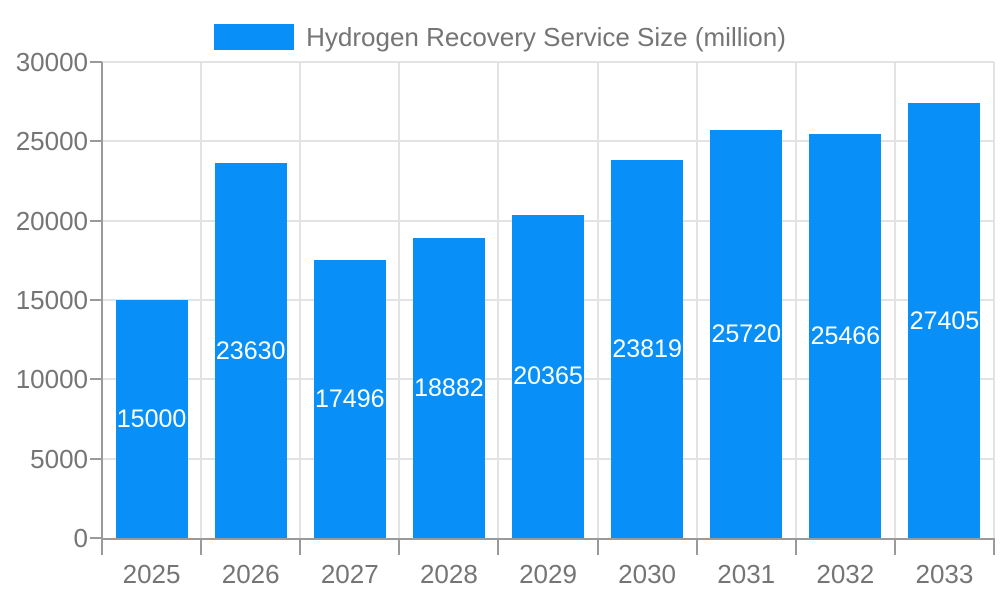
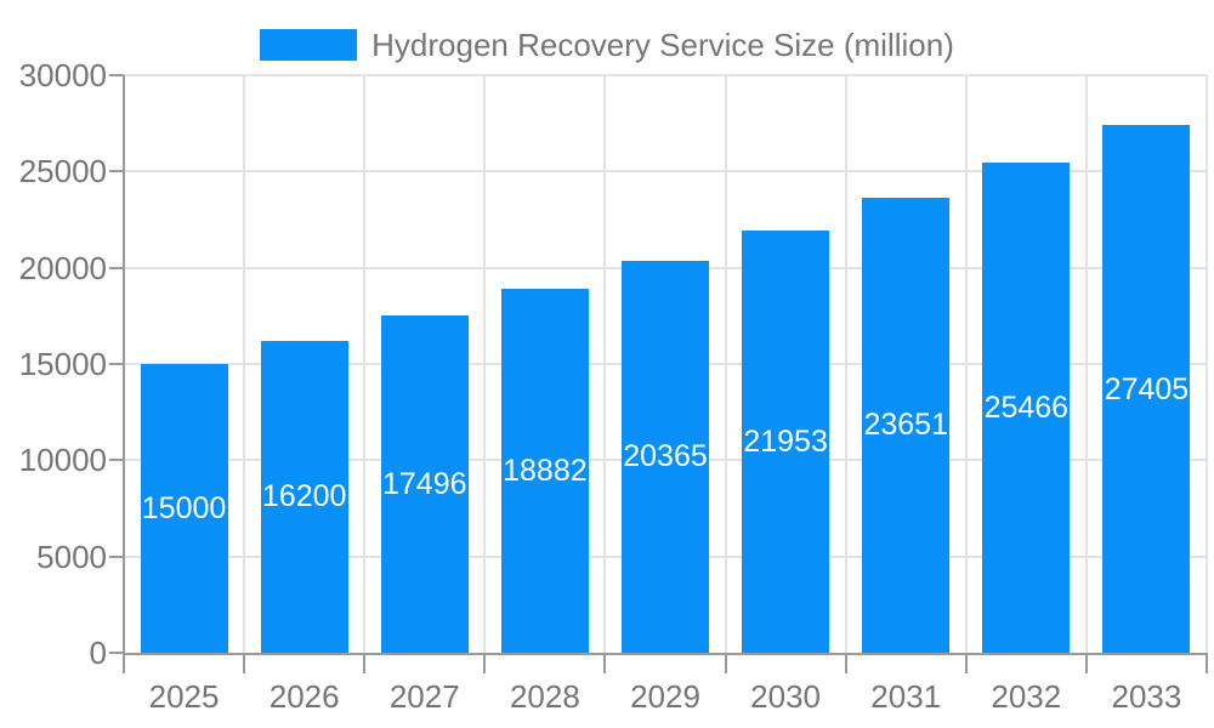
2026: 23630 -> 16200
2030: 23819 -> 21953
2031: 25720 -> 23651
